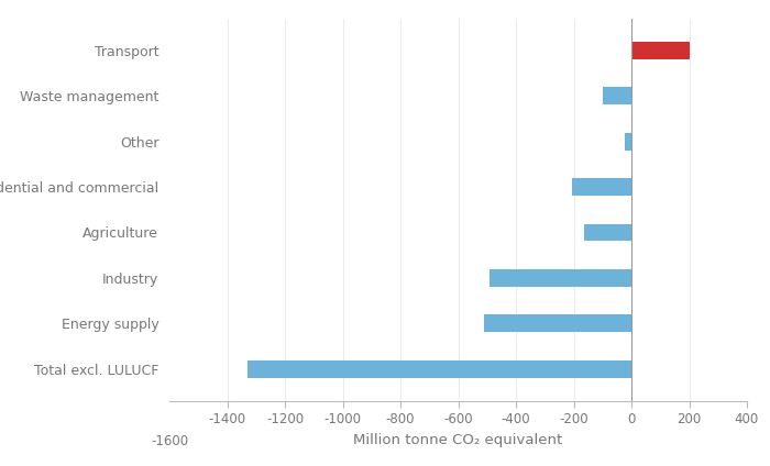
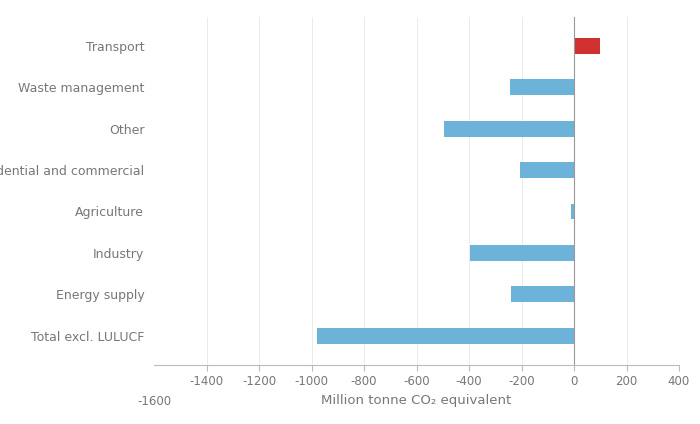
Transport: 200 -> 100
Waste management: -98 -> -245
Other: -22 -> -495
Agriculture: -165 -> -10
Industry: -490 -> -395
Energy supply: -510 -> -240
Total excl. LULUCF: -1330 -> -980
